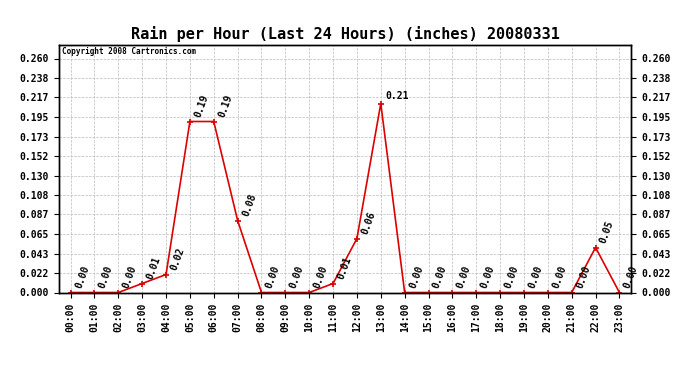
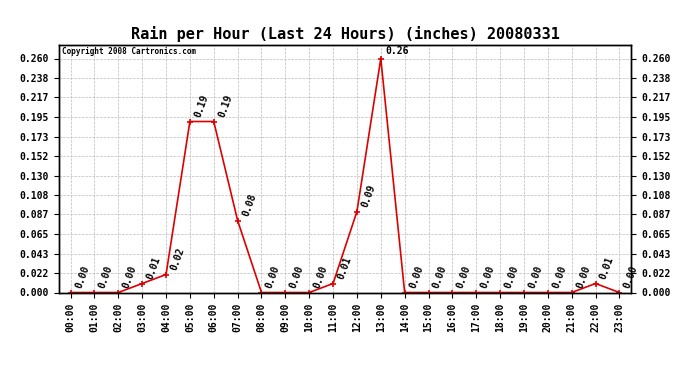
12:00: 0.06 -> 0.09
13:00: 0.21 -> 0.26
22:00: 0.05 -> 0.01
